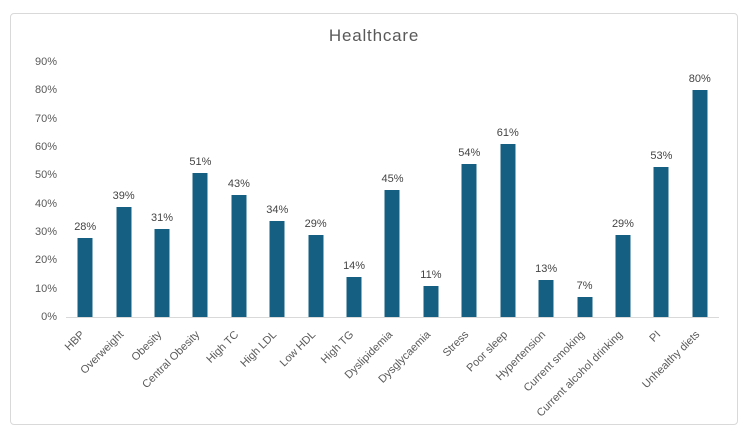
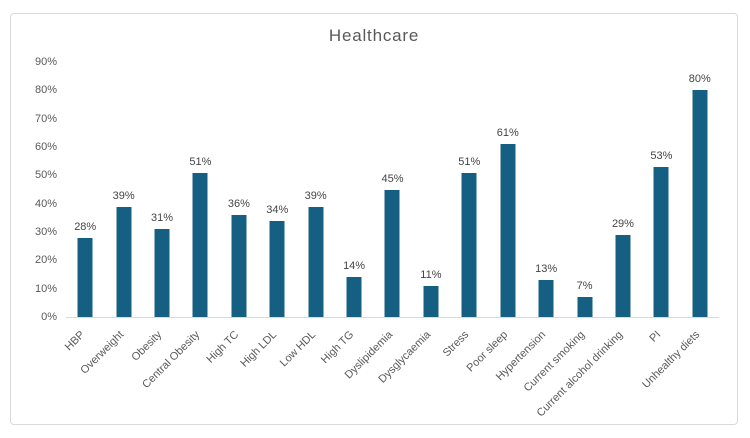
High TC: 43% -> 36%
Low HDL: 29% -> 39%
Stress: 54% -> 51%
